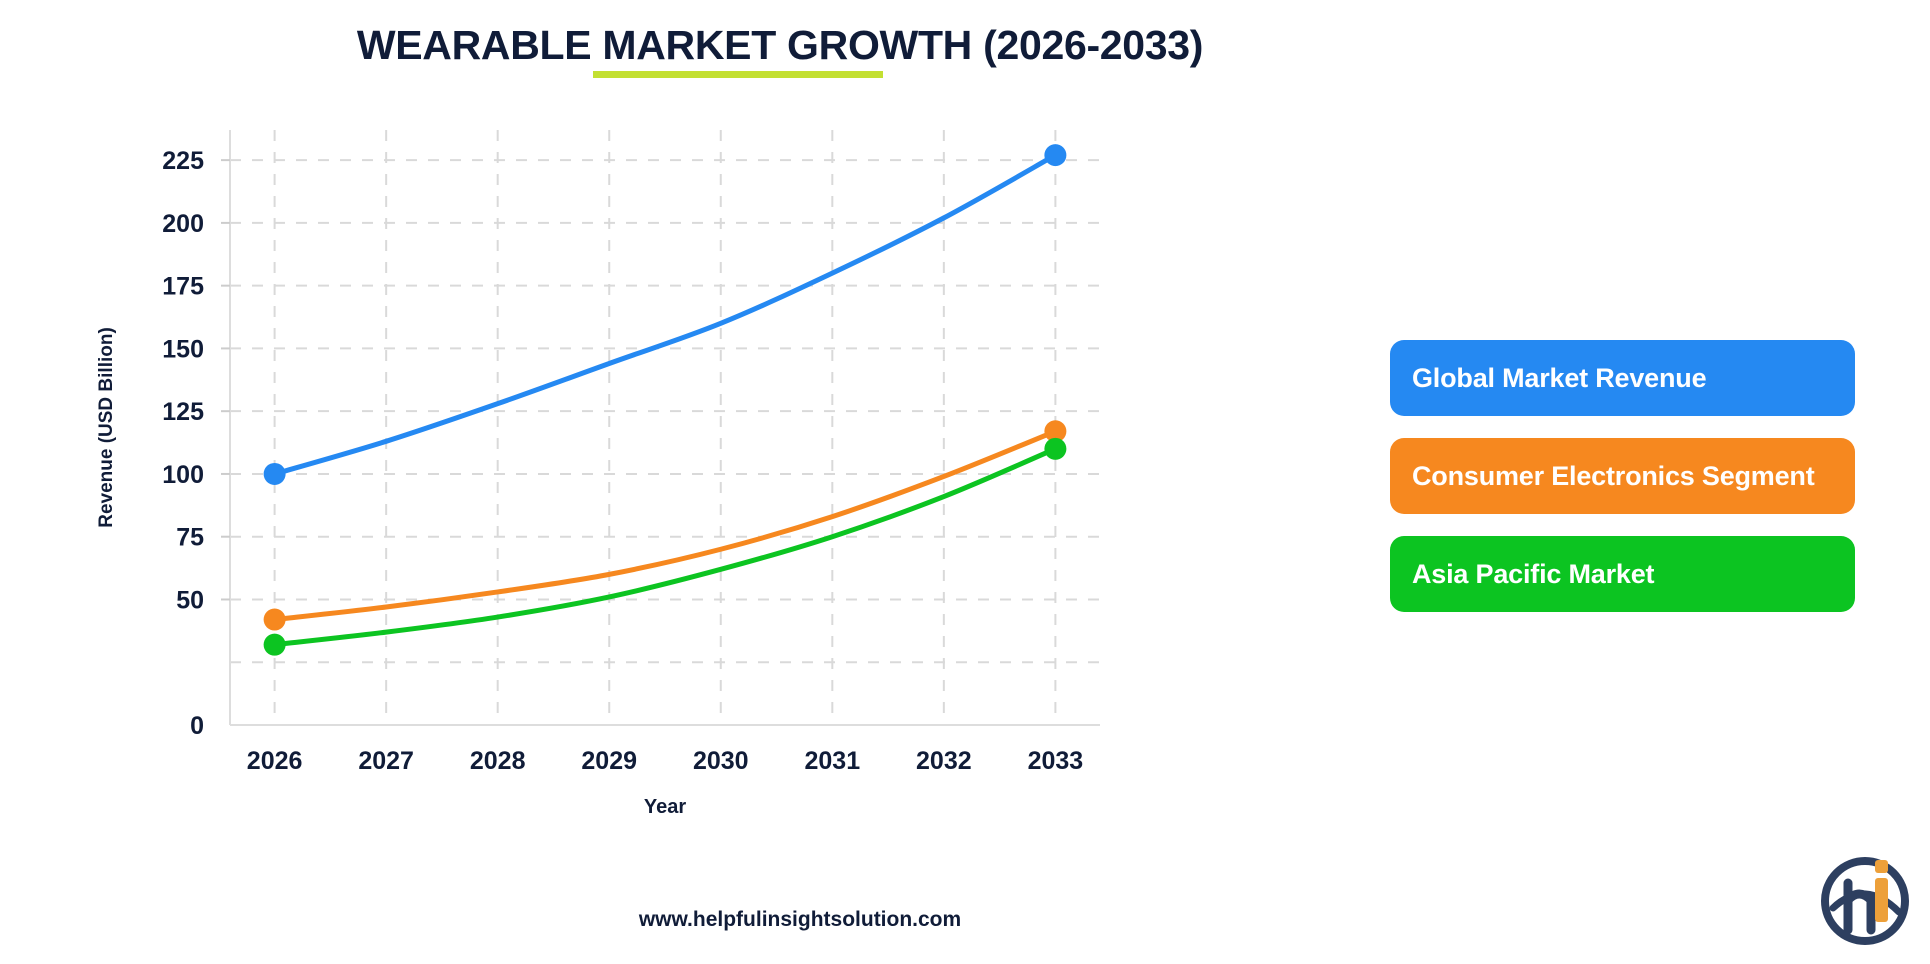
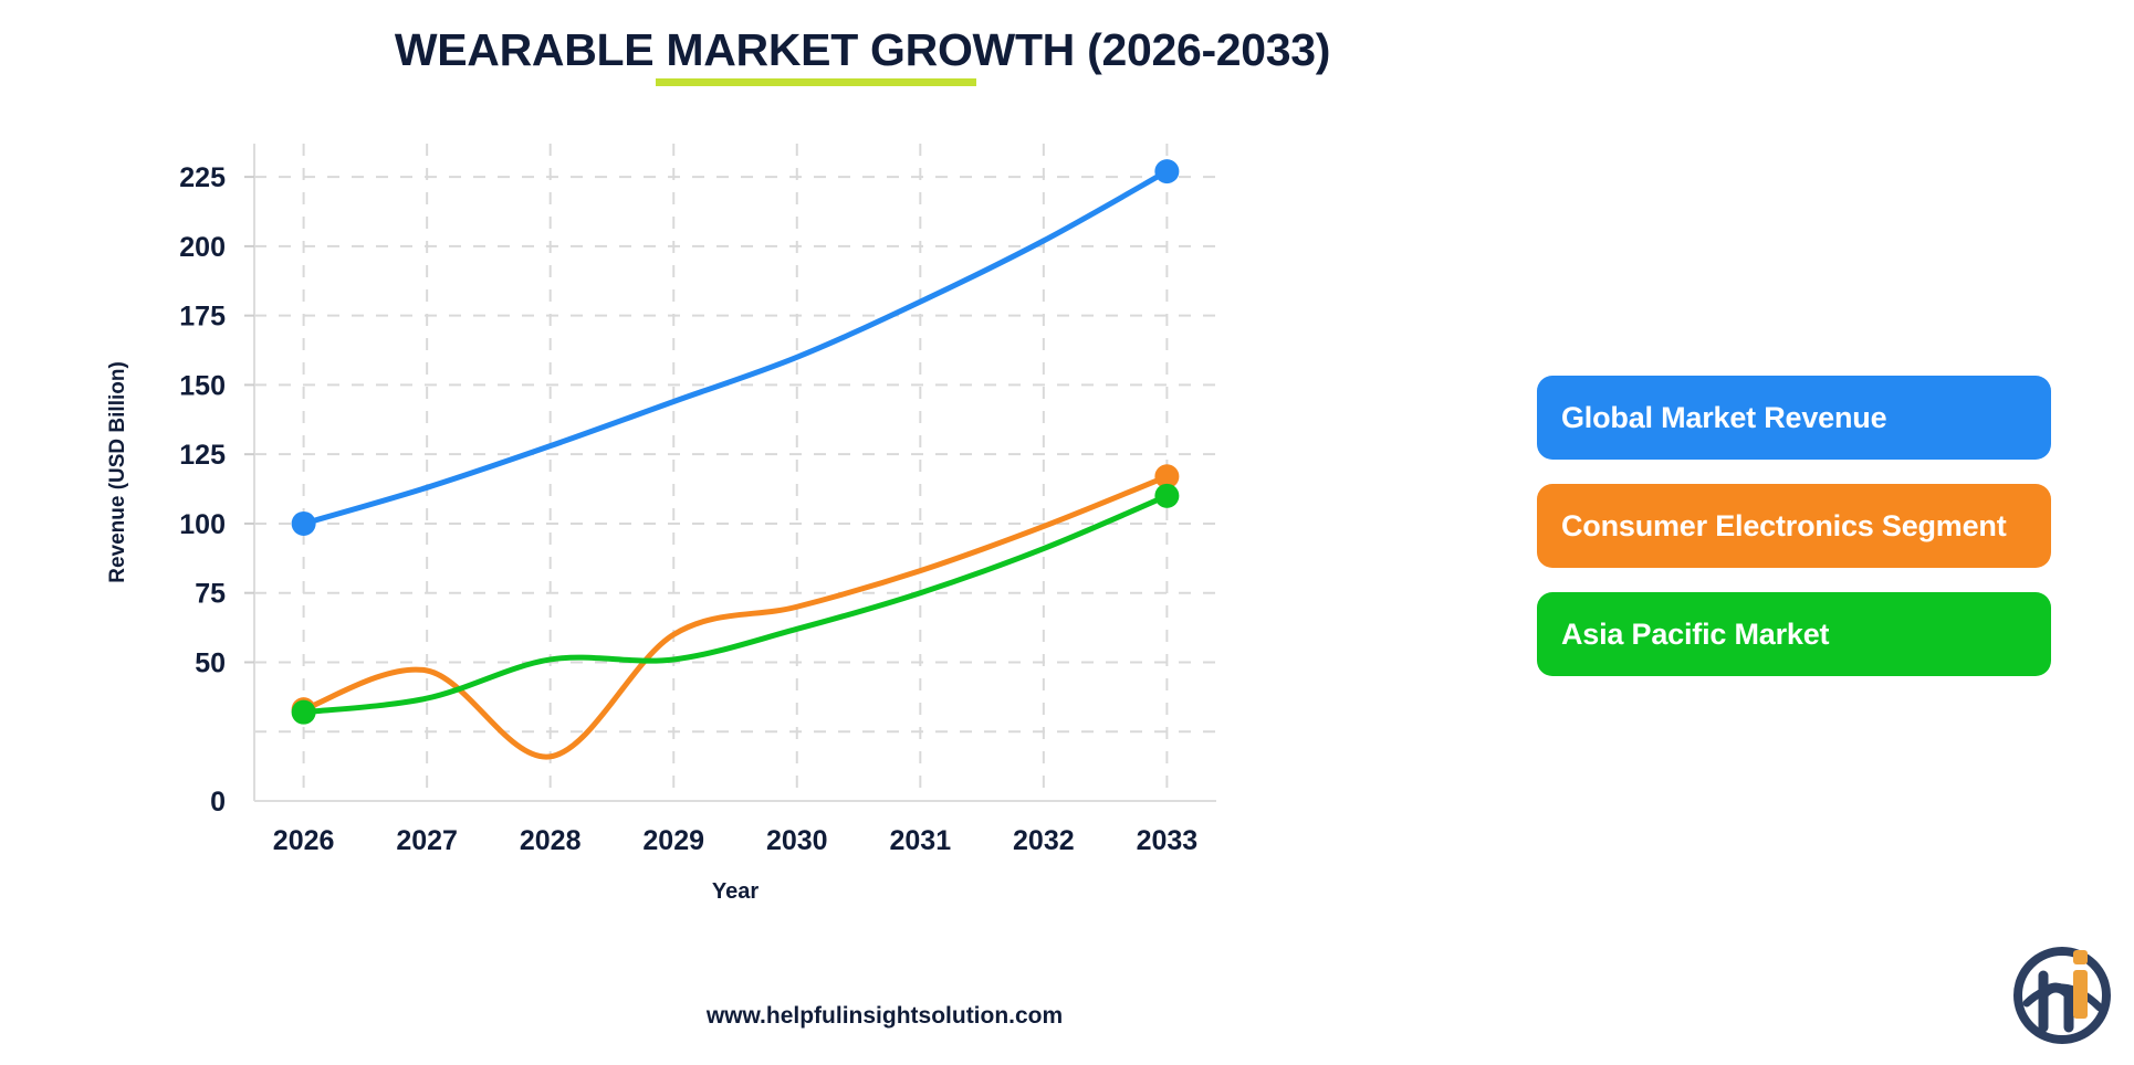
Consumer Electronics Segment/2026: 42 -> 33
Consumer Electronics Segment/2028: 53 -> 16
Asia Pacific Market/2028: 43 -> 51
